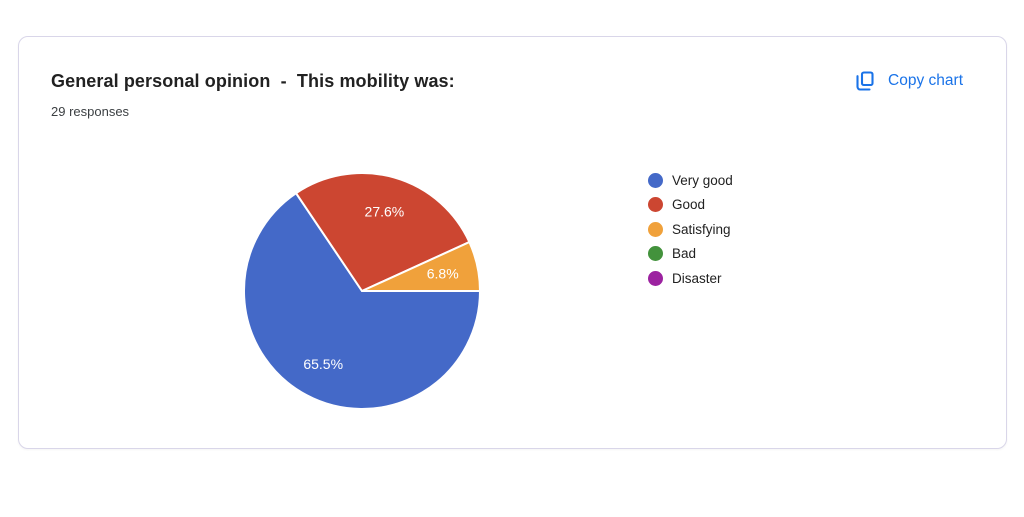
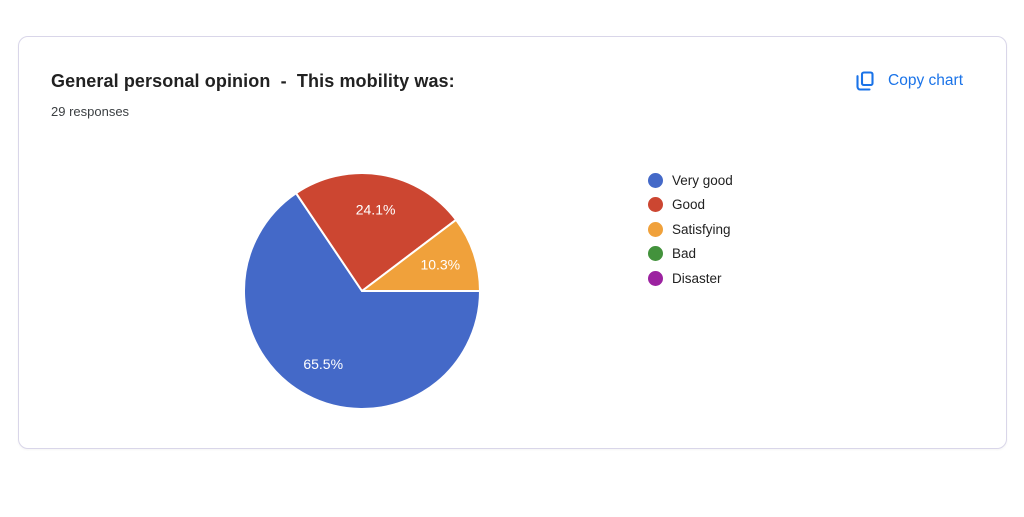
Good: 27.6% -> 24.1%
Satisfying: 6.8% -> 10.3%
